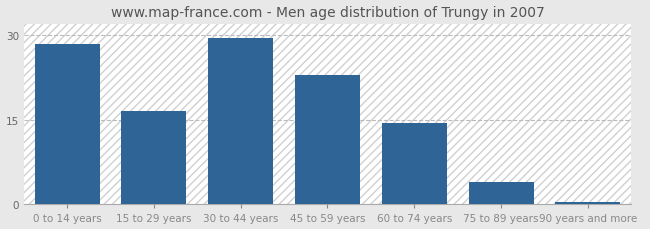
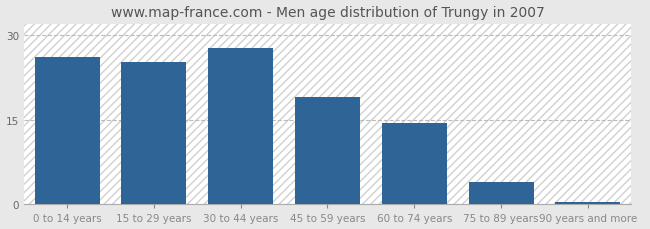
0 to 14 years: 28.5 -> 26.2
15 to 29 years: 16.5 -> 25.2
30 to 44 years: 29.5 -> 27.8
45 to 59 years: 23.0 -> 19.0
